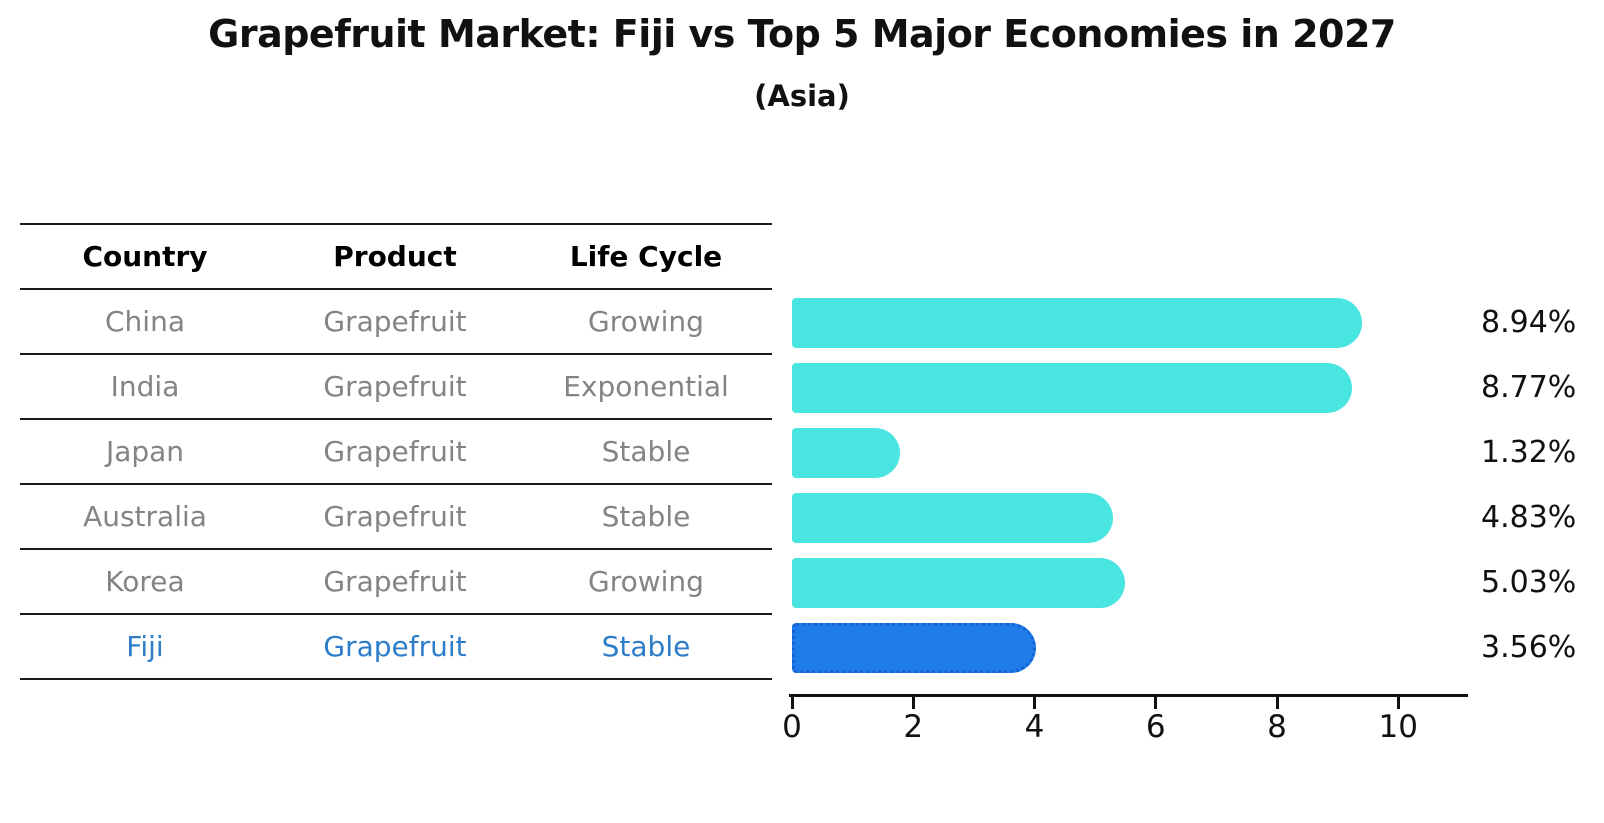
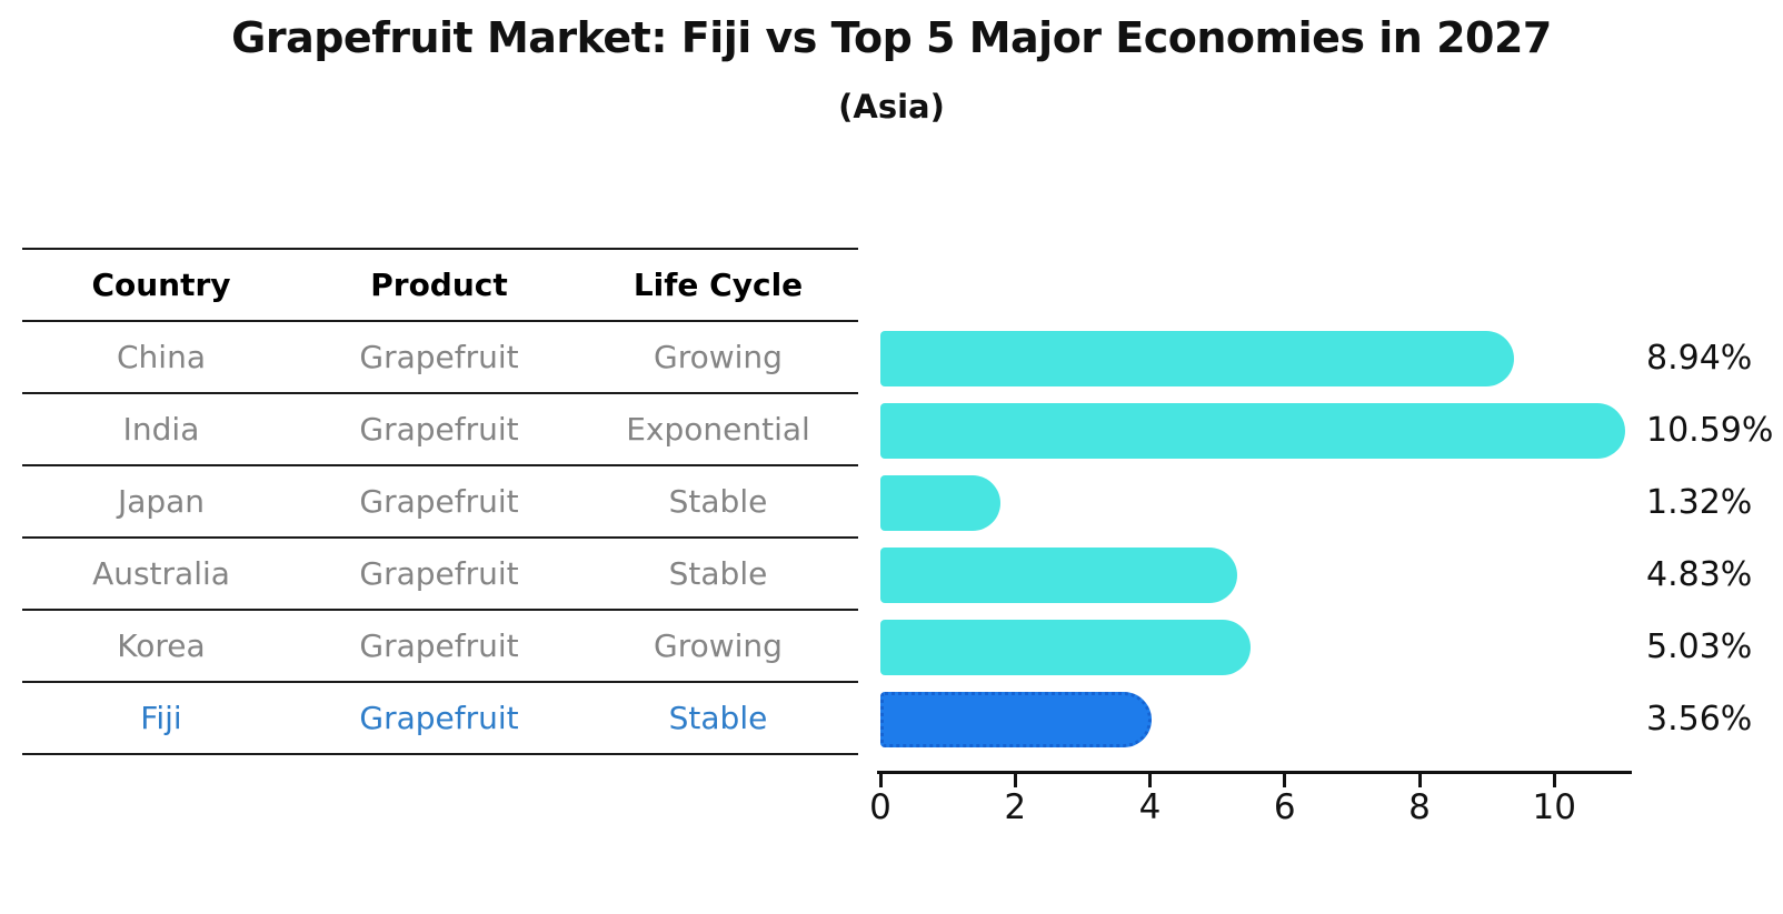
India: 8.77% -> 10.59%
